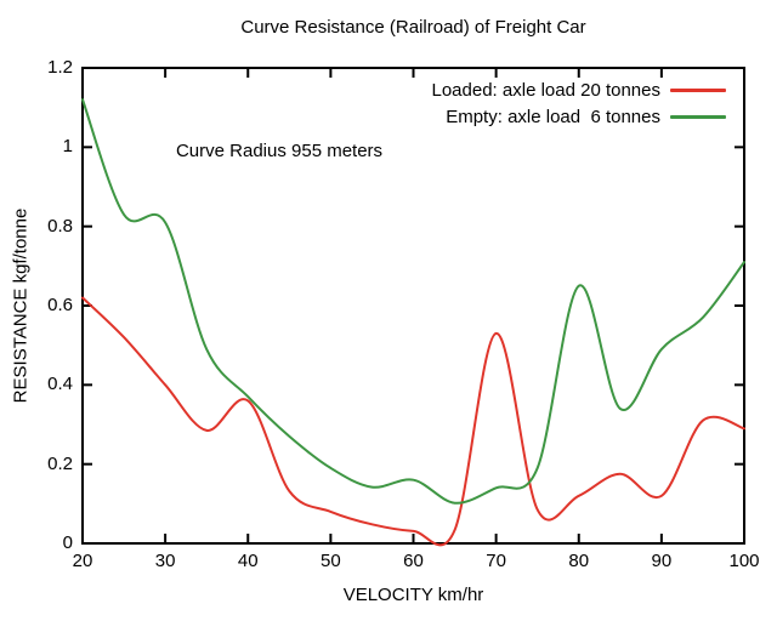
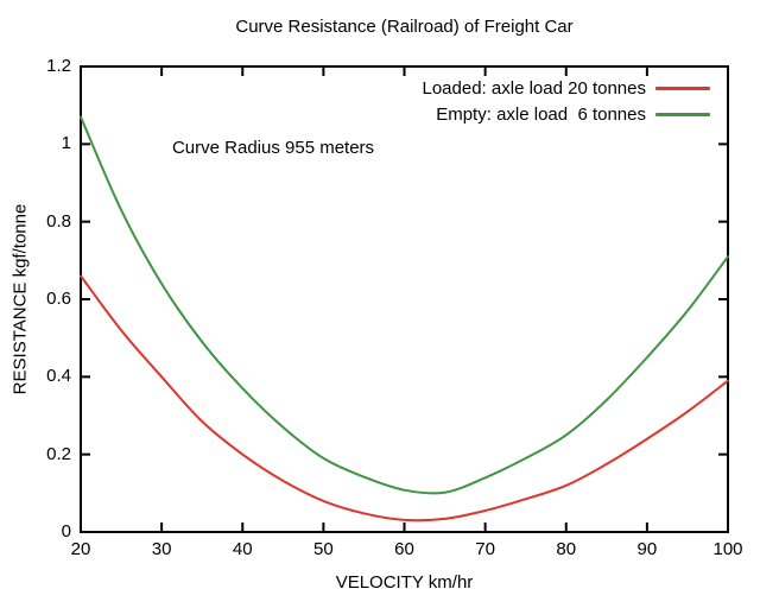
Loaded: axle load 20 tonnes/20: 0.62 -> 0.66
Empty: axle load 6 tonnes/20: 1.12 -> 1.07
Empty: axle load 6 tonnes/30: 0.81 -> 0.64
Loaded: axle load 20 tonnes/40: 0.36 -> 0.20
Empty: axle load 6 tonnes/60: 0.16 -> 0.11
Loaded: axle load 20 tonnes/70: 0.53 -> 0.06
Empty: axle load 6 tonnes/80: 0.65 -> 0.25
Loaded: axle load 20 tonnes/90: 0.12 -> 0.24
Empty: axle load 6 tonnes/90: 0.49 -> 0.45
Loaded: axle load 20 tonnes/100: 0.29 -> 0.39
